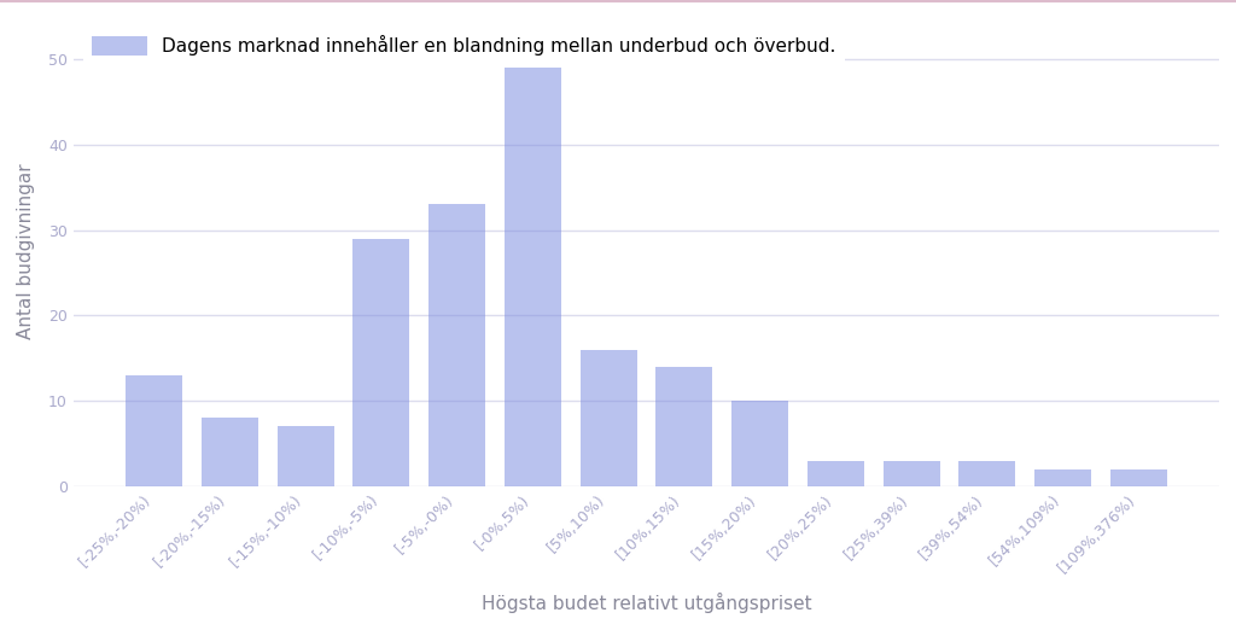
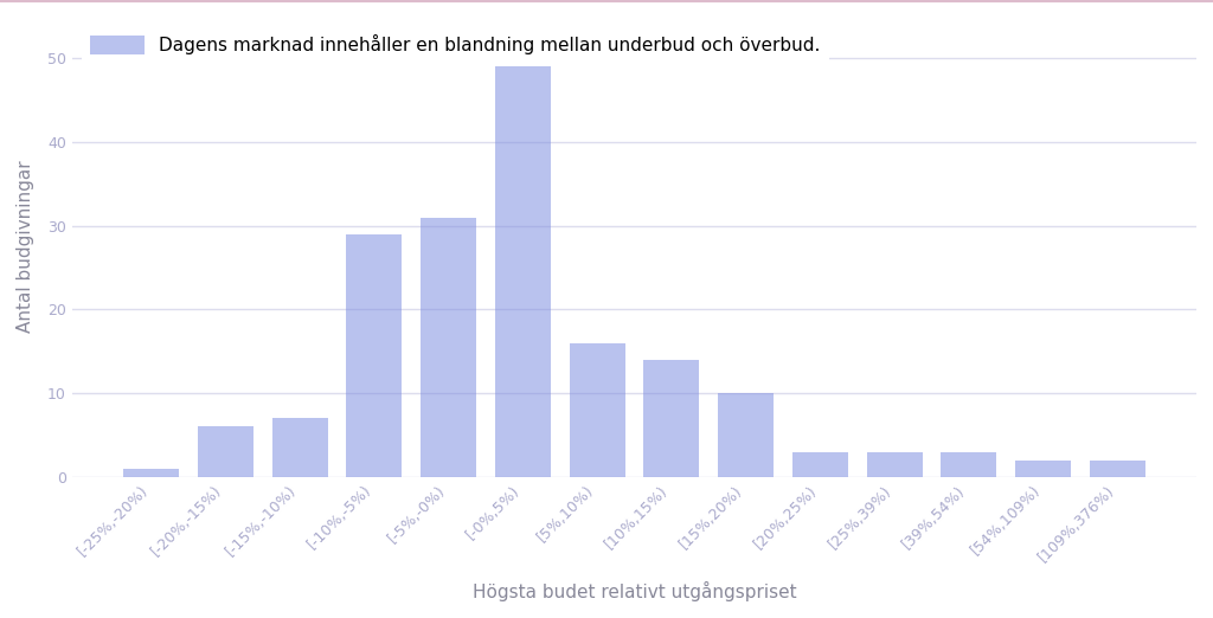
[-25%,-20%): 13 -> 1
[-20%,-15%): 8 -> 6
[-5%,-0%): 33 -> 31
